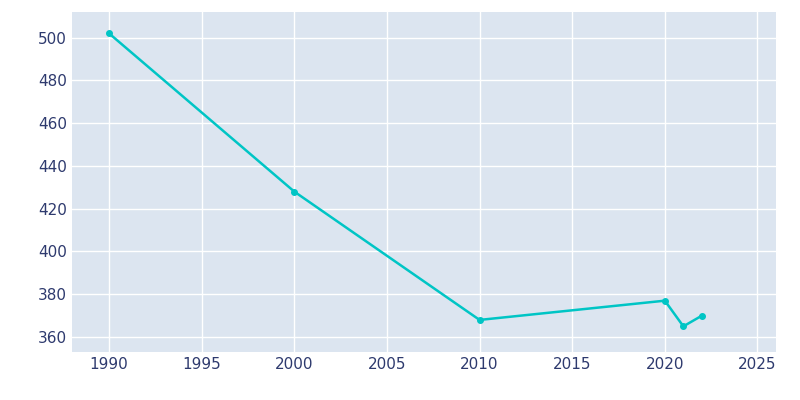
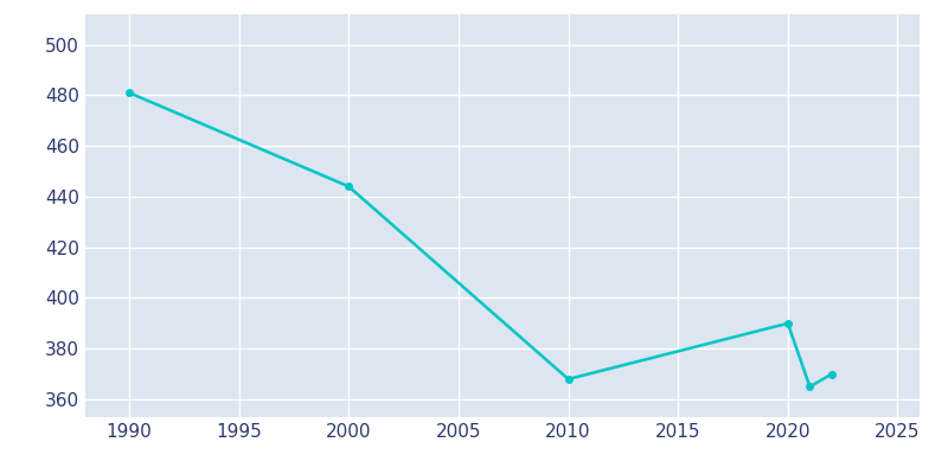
1990: 502 -> 481
2000: 428 -> 444
2020: 377 -> 390
